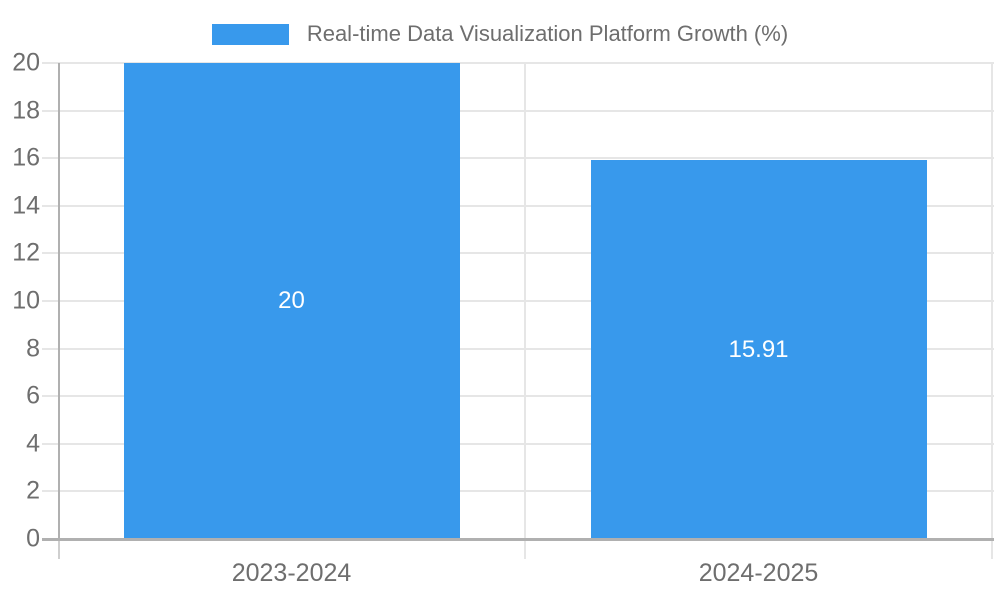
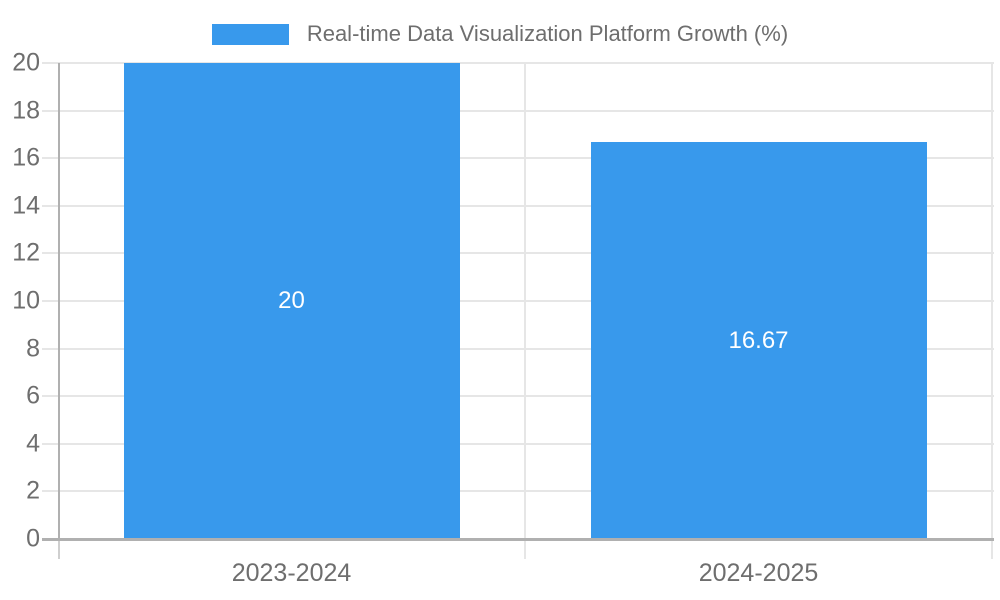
2024-2025: 15.91 -> 16.67
